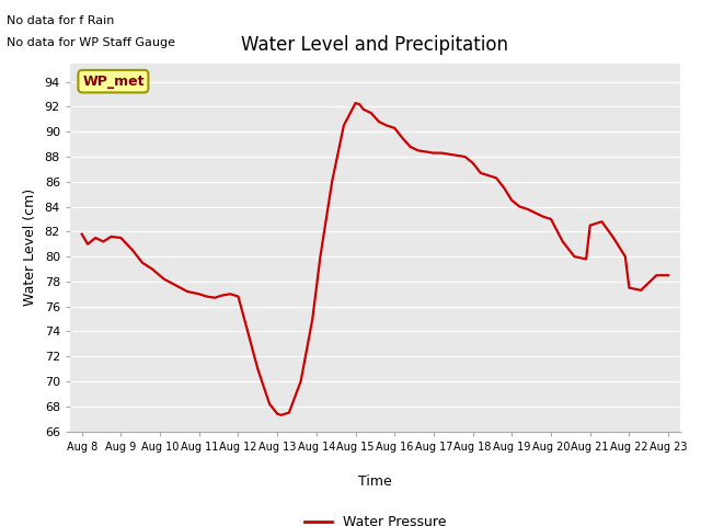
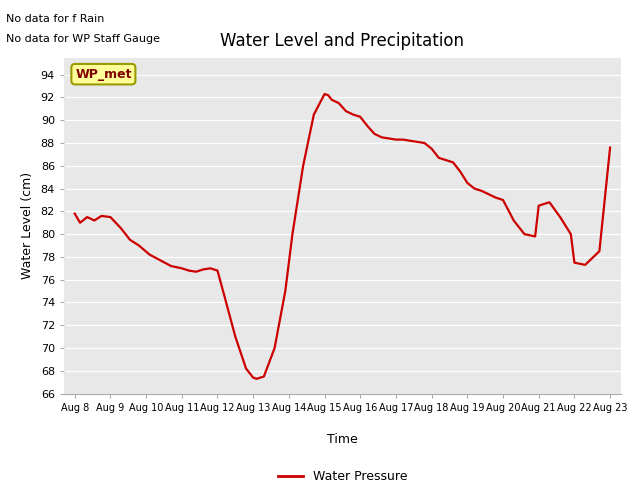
Aug 23: 78.5 -> 87.6
